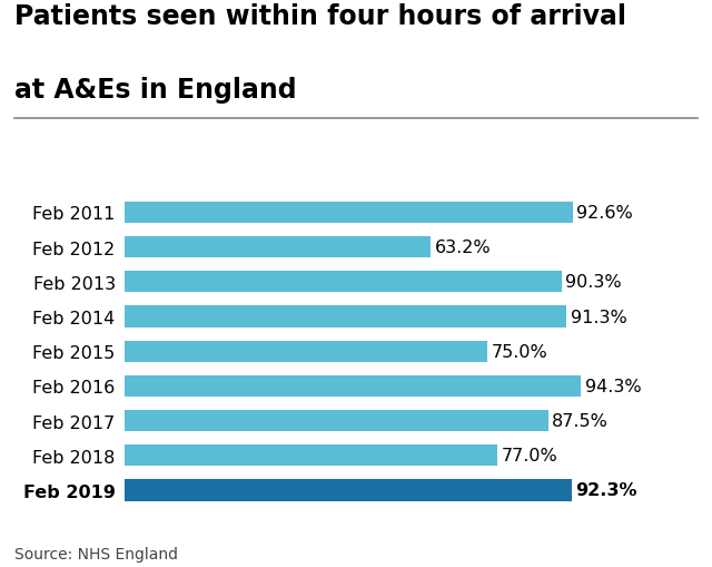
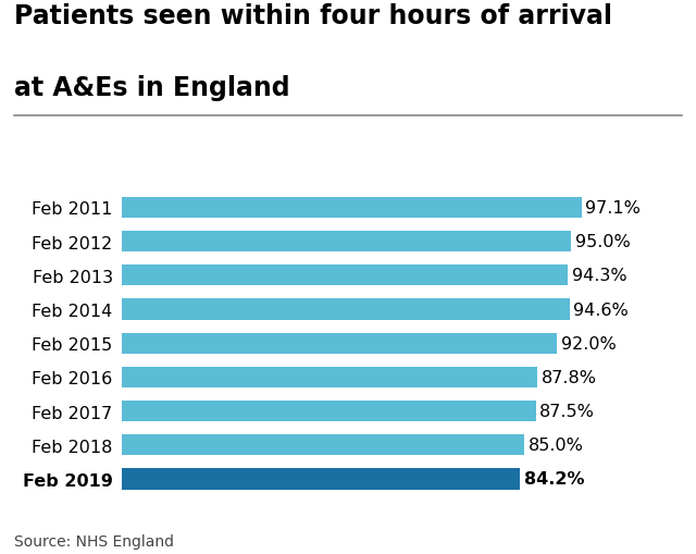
Feb 2011: 92.6% -> 97.1%
Feb 2012: 63.2% -> 95.0%
Feb 2013: 90.3% -> 94.3%
Feb 2014: 91.3% -> 94.6%
Feb 2015: 75.0% -> 92.0%
Feb 2016: 94.3% -> 87.8%
Feb 2018: 77.0% -> 85.0%
Feb 2019: 92.3% -> 84.2%
